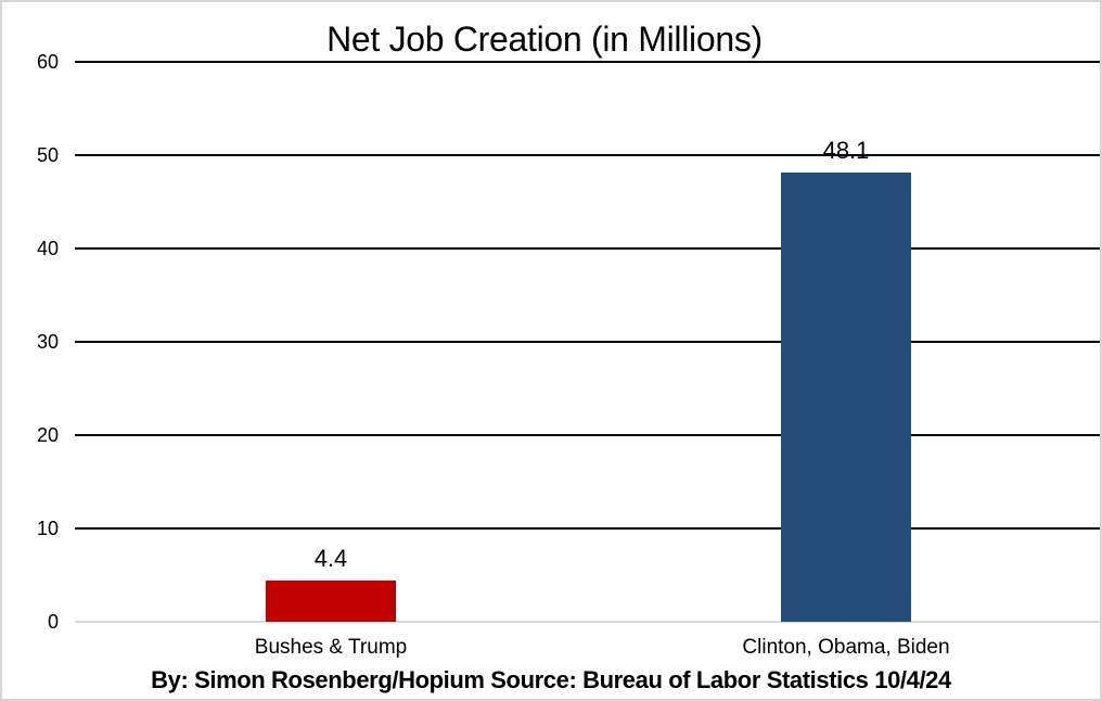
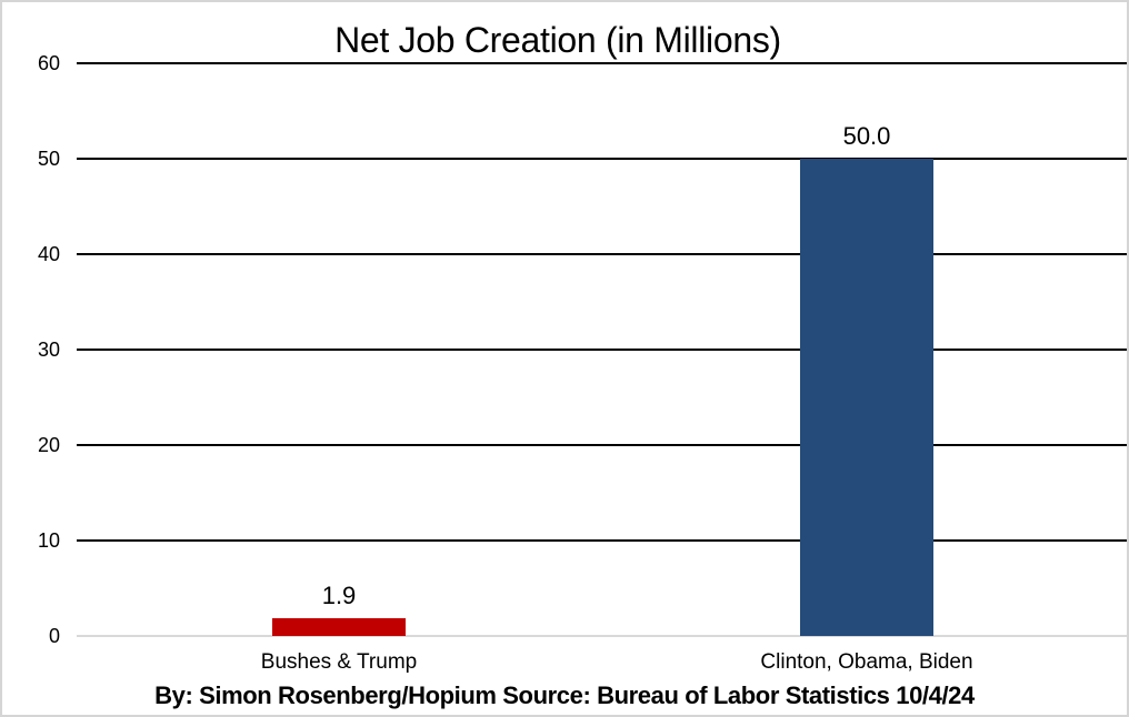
Bushes & Trump: 4.4 -> 1.9
Clinton, Obama, Biden: 48.1 -> 50.0
